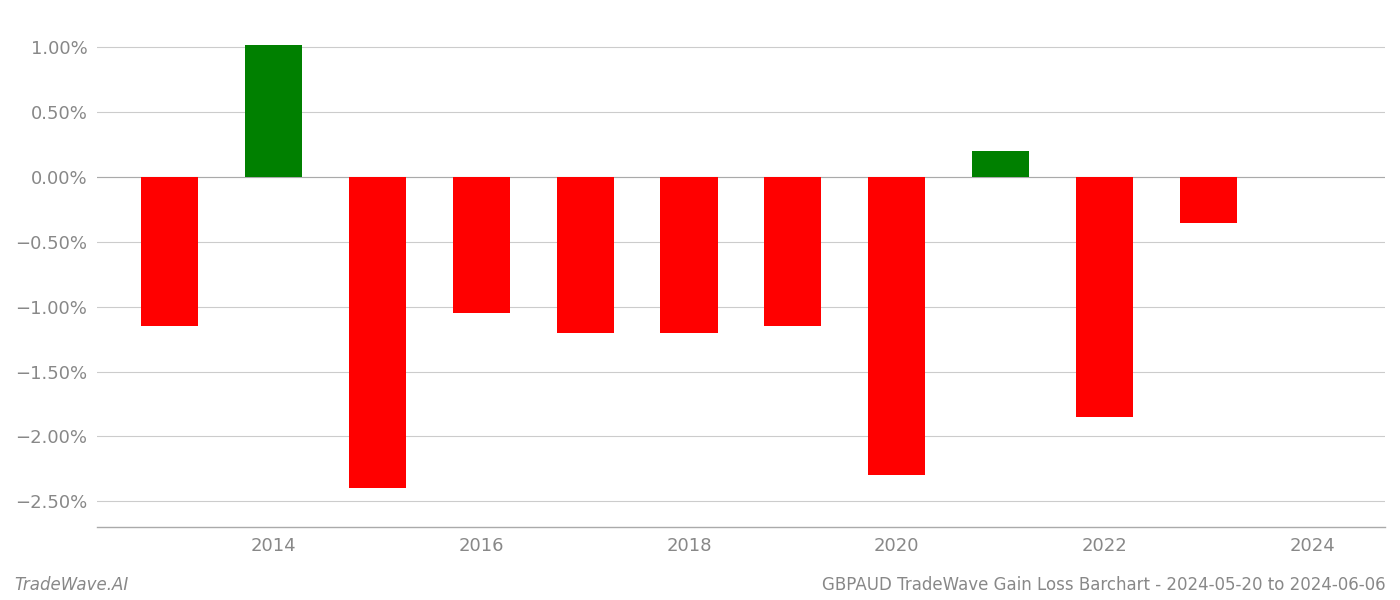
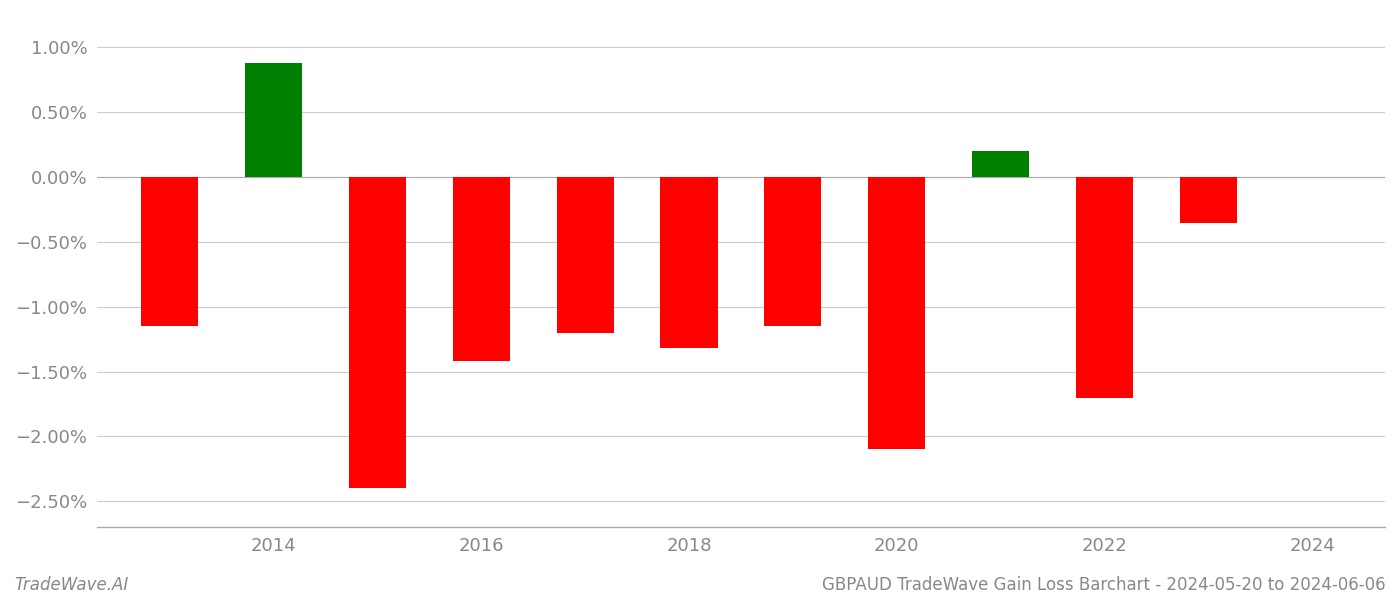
2014: 1.02% -> 0.88%
2016: -1.05% -> -1.42%
2018: -1.20% -> -1.32%
2020: -2.30% -> -2.10%
2022: -1.85% -> -1.70%
